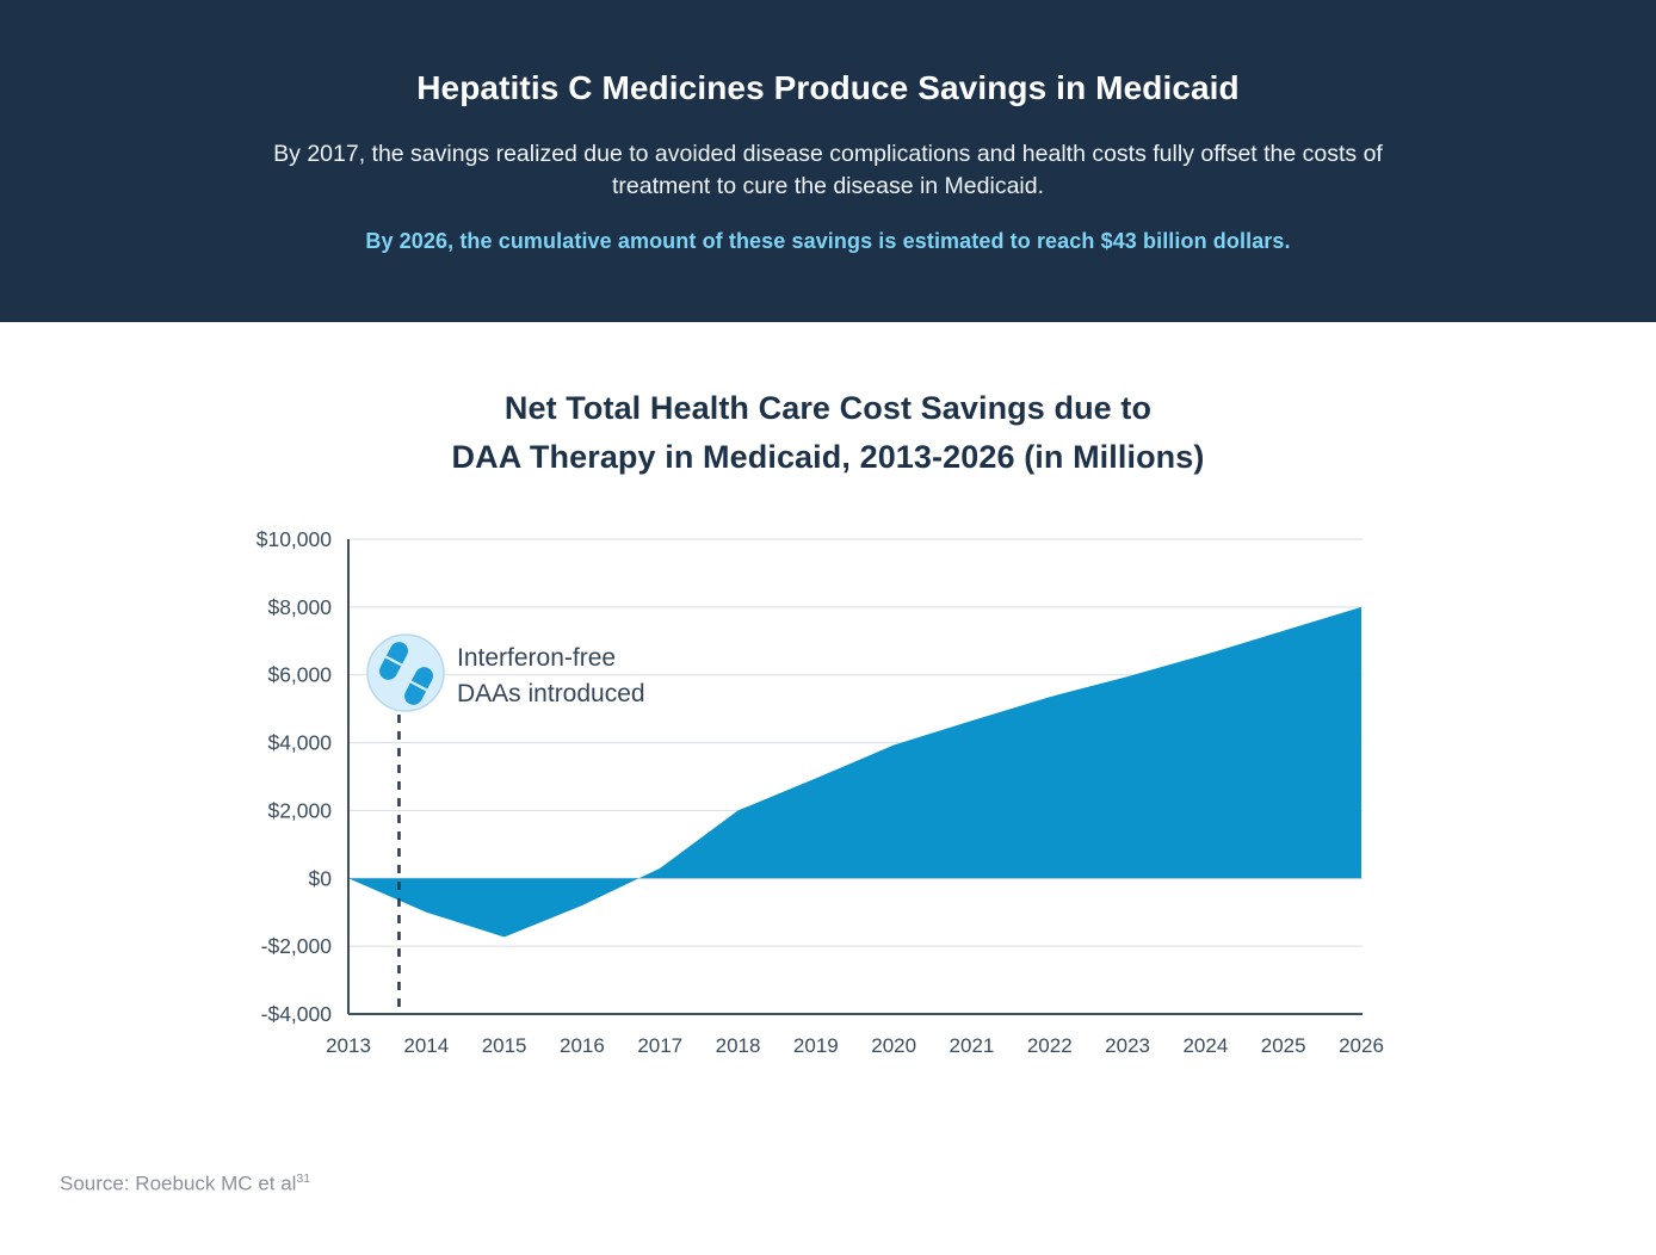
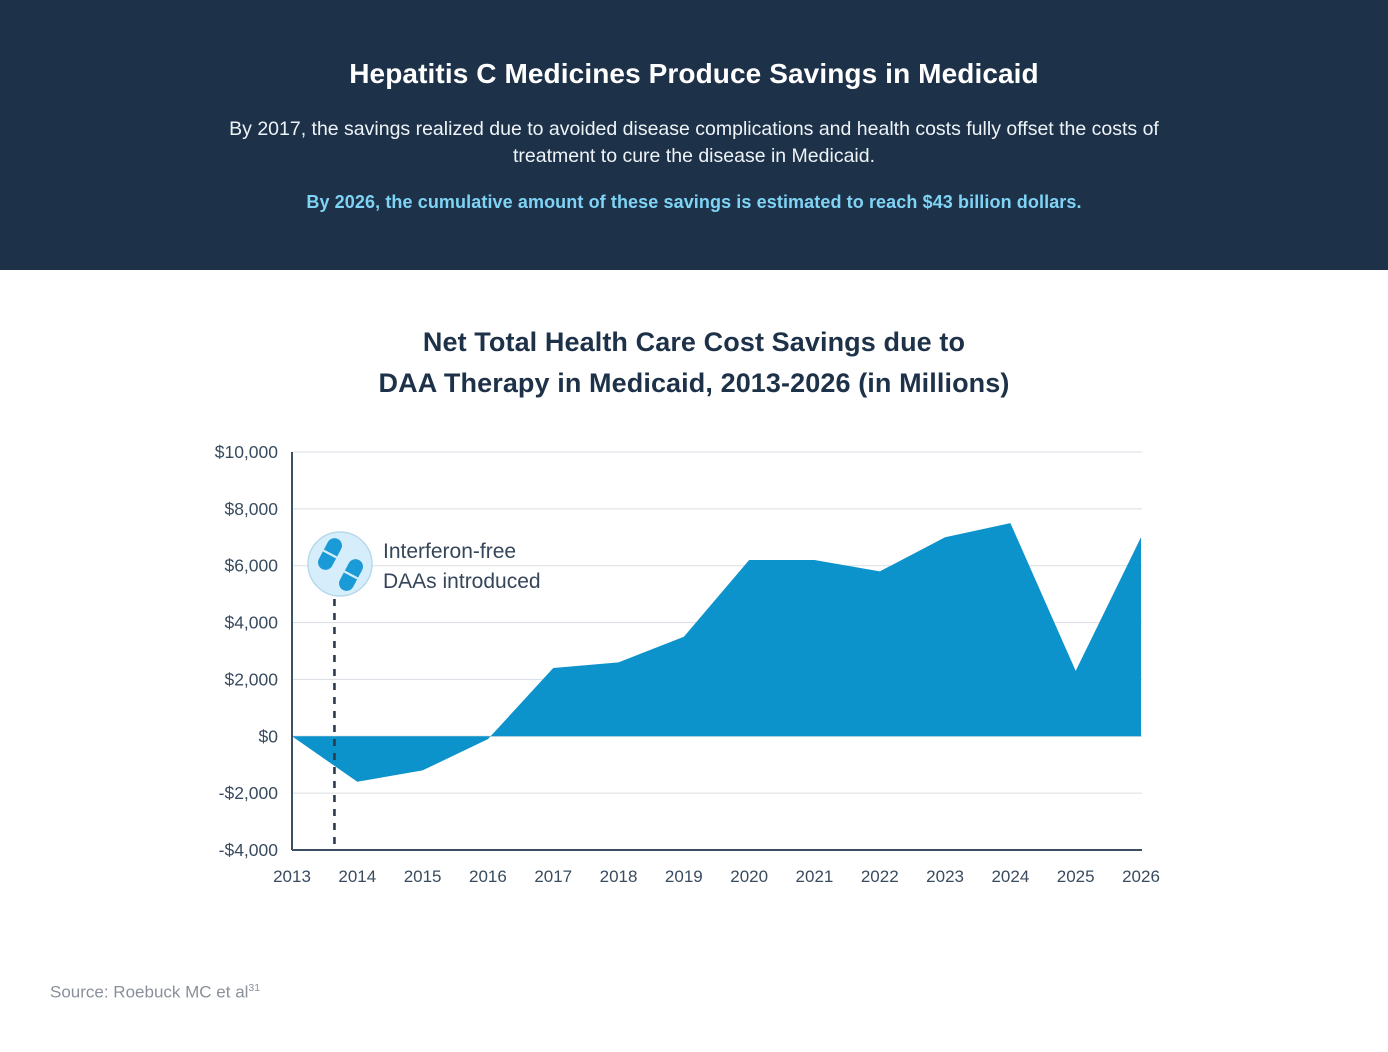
2014: -$1000 -> -$1600
2015: -$1700 -> -$1200
2016: -$800 -> -$100
2017: $300 -> $2400
2018: $2000 -> $2600
2019: $3000 -> $3500
2020: $3900 -> $6200
2021: $4600 -> $6200
2022: $5400 -> $5800
2023: $6000 -> $7000
2024: $6600 -> $7500
2025: $7300 -> $2300
2026: $8000 -> $7000
